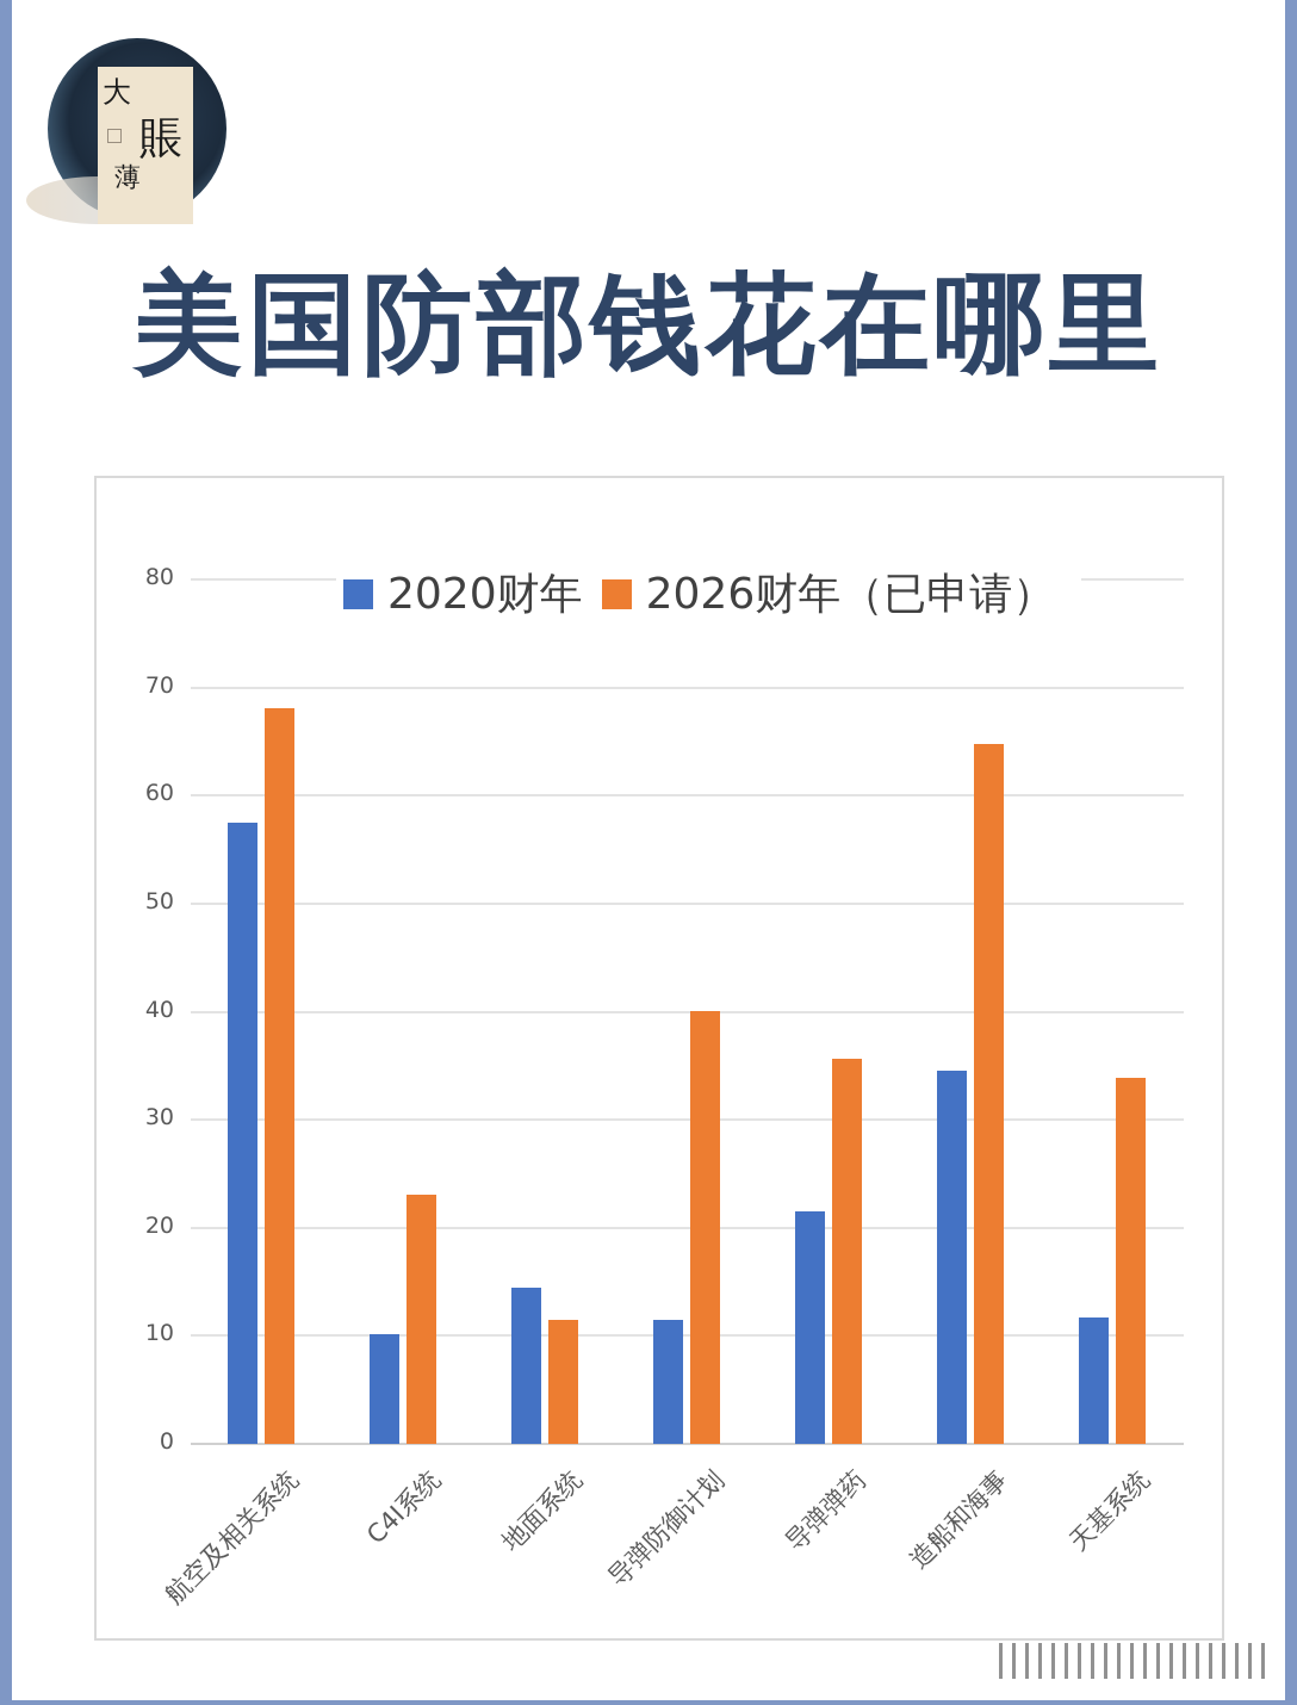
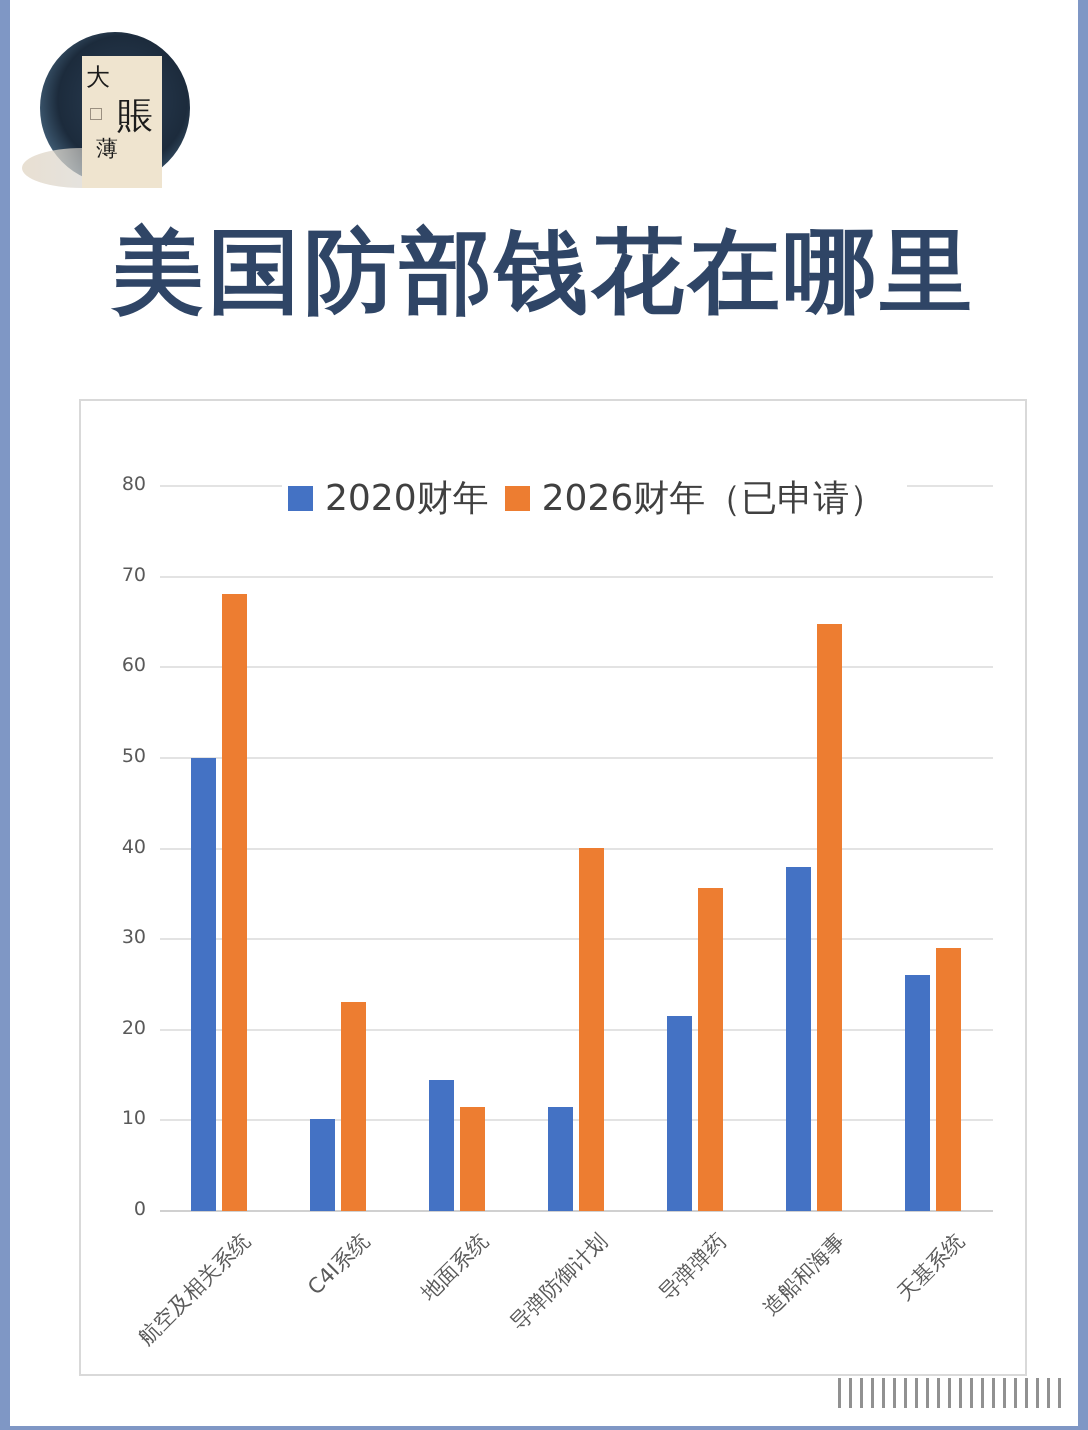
2020财年/航空及相关系统: 58 -> 50
2020财年/造船和海事: 34 -> 38
2020财年/天基系统: 12 -> 26
2026财年（已申请）/天基系统: 34 -> 29
